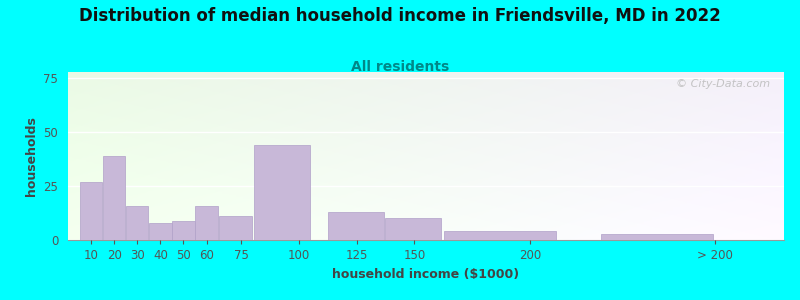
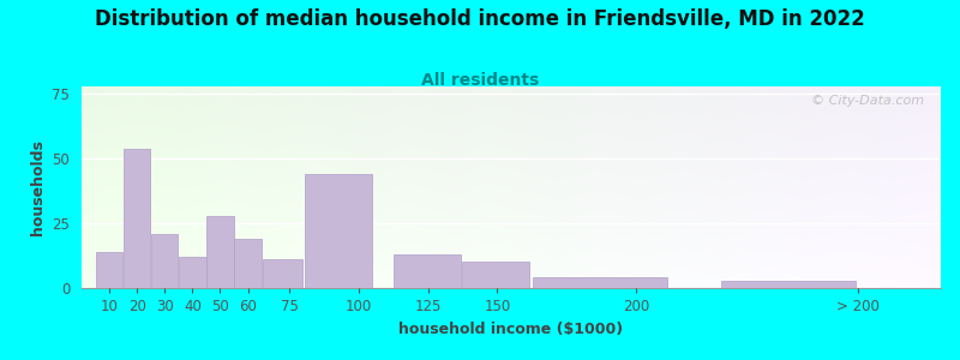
10: 27 -> 14
20: 39 -> 54
30: 16 -> 21
40: 8 -> 12
50: 9 -> 28
60: 16 -> 19
